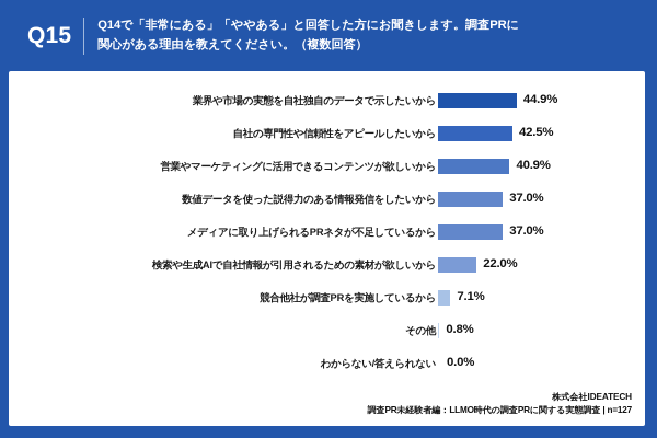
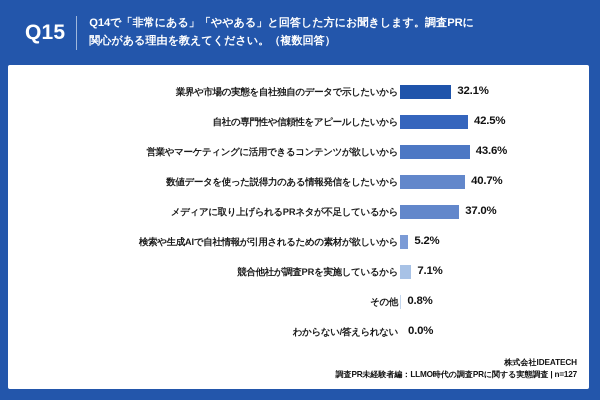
業界や市場の実態を自社独自のデータで示したいから: 44.9% -> 32.1%
営業やマーケティングに活用できるコンテンツが欲しいから: 40.9% -> 43.6%
数値データを使った説得力のある情報発信をしたいから: 37.0% -> 40.7%
検索や生成AIで自社情報が引用されるための素材が欲しいから: 22.0% -> 5.2%
